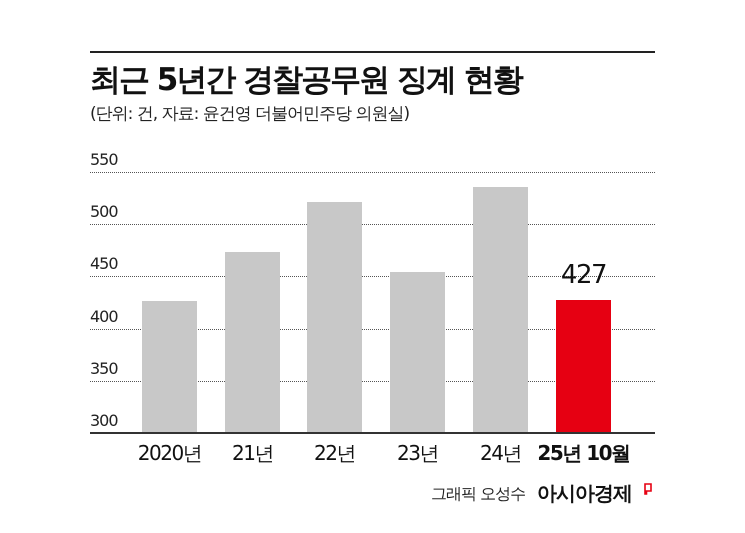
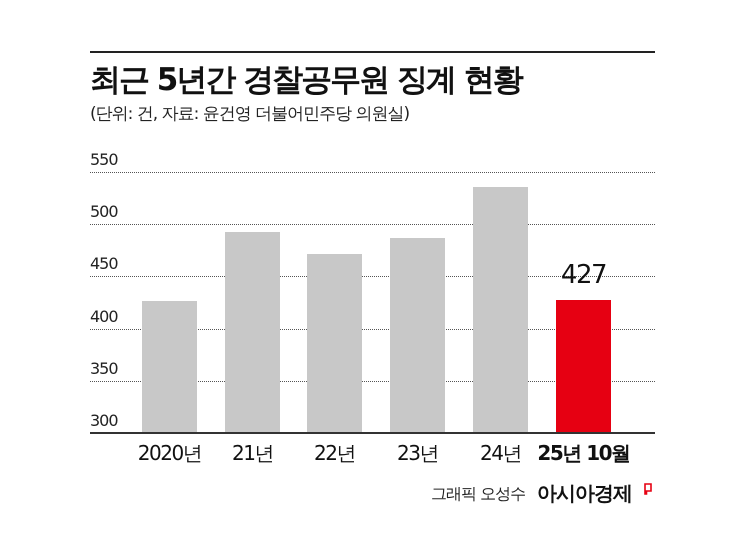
21년: 473 -> 493
22년: 521 -> 471
23년: 454 -> 487
